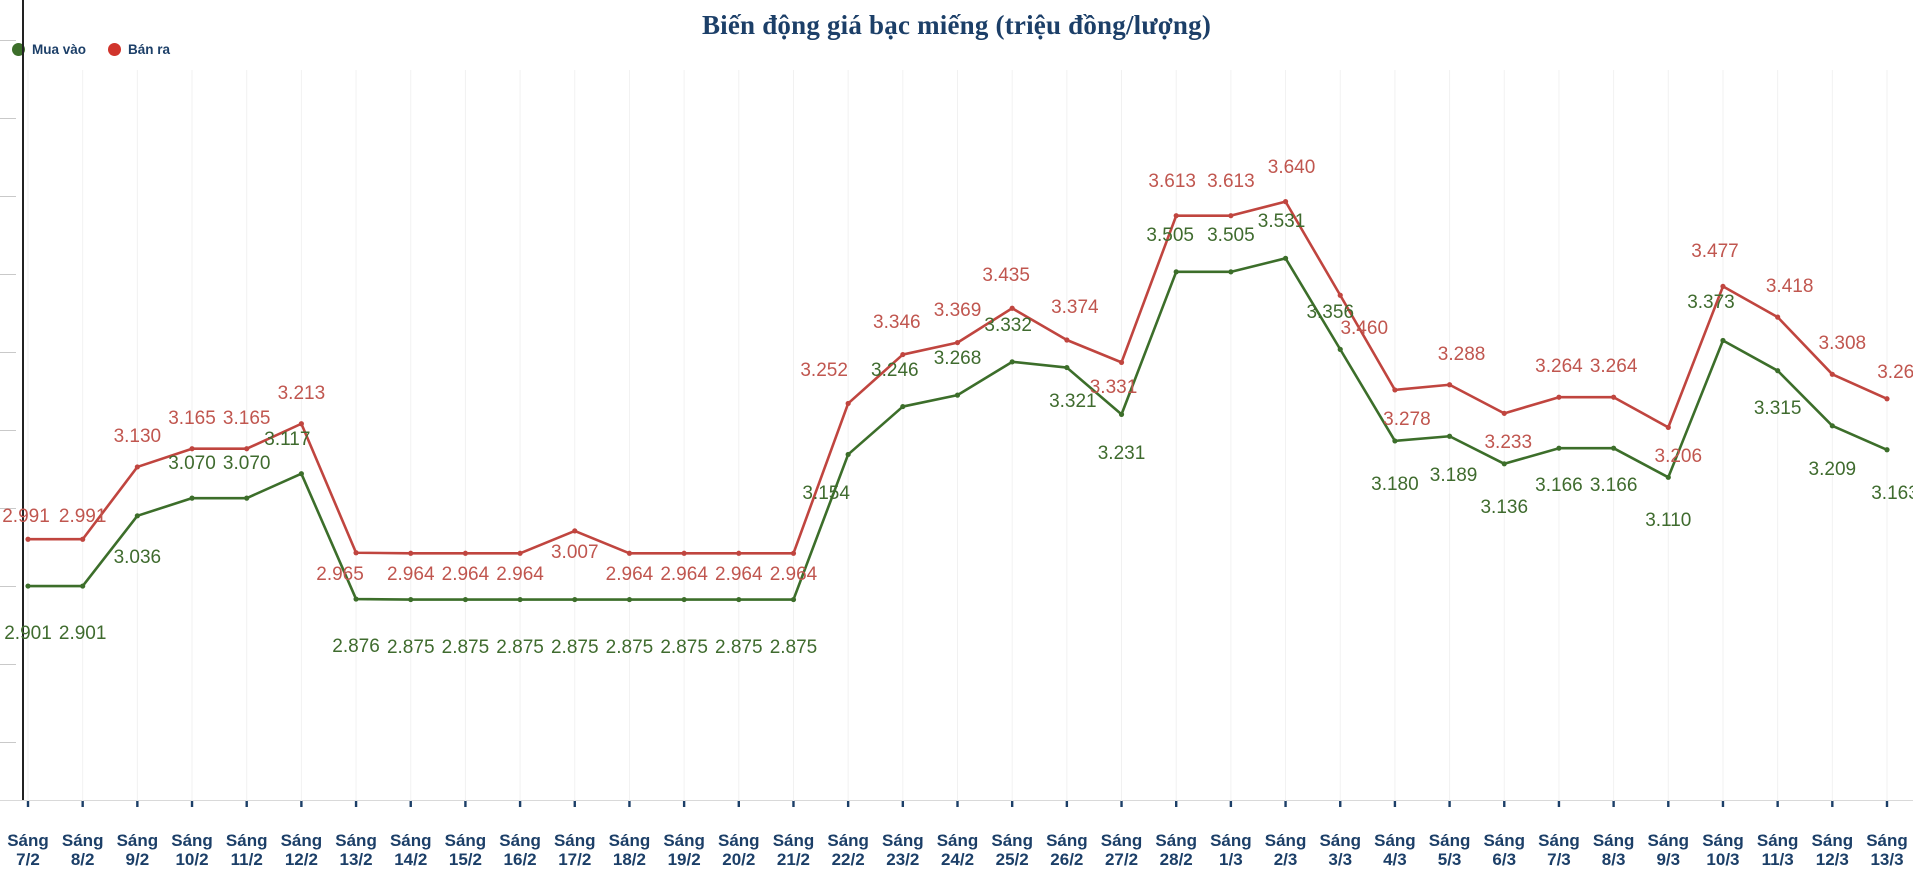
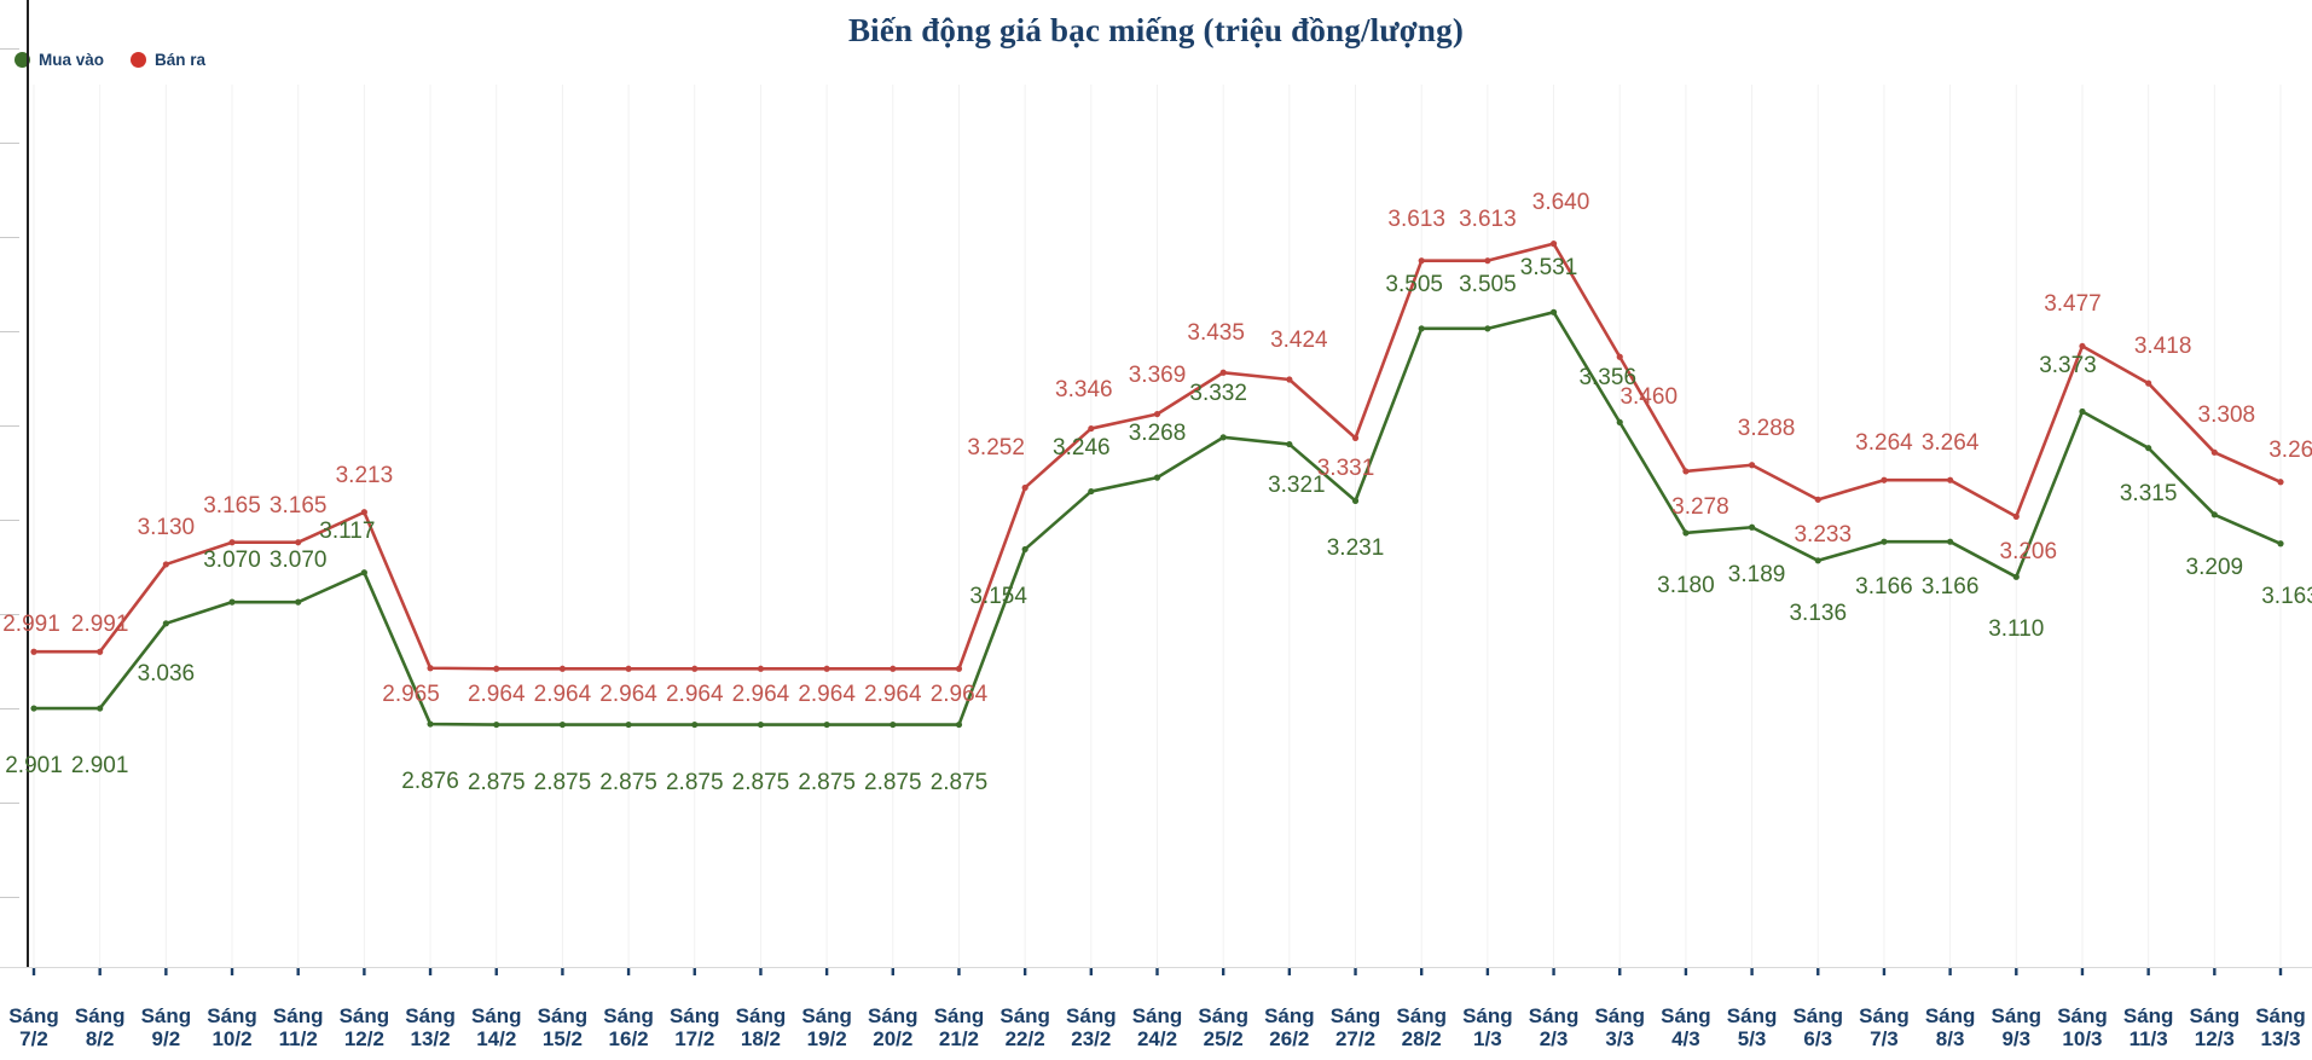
Bán ra/Sáng 17/2: 3.007 -> 2.964
Bán ra/Sáng 26/2: 3.374 -> 3.424
